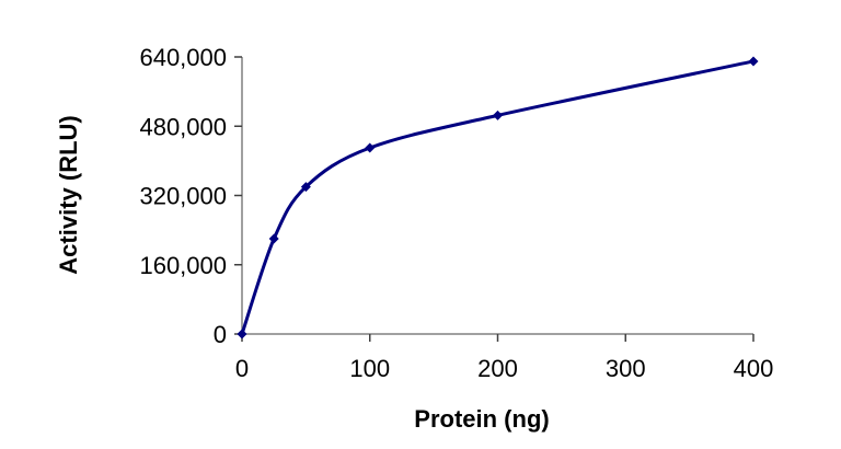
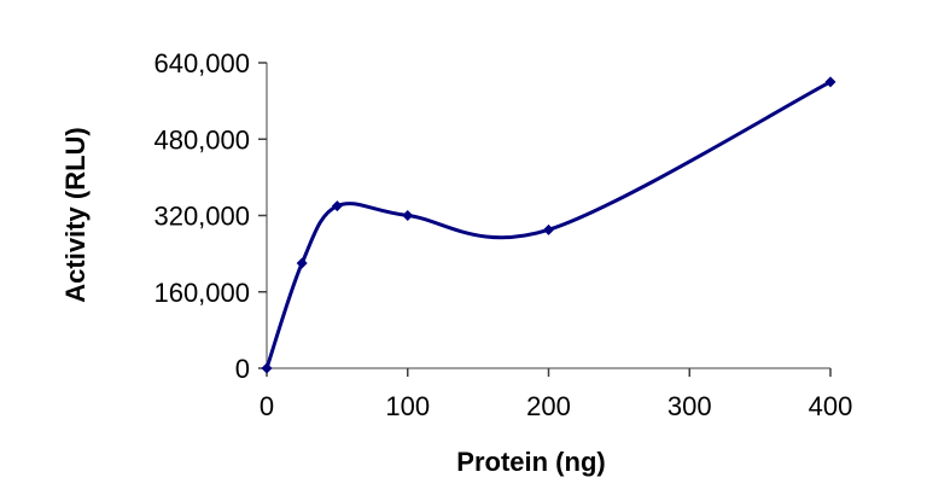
100: 430000 -> 320000
200: 500000 -> 290000
400: 630000 -> 600000
